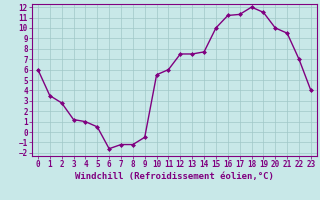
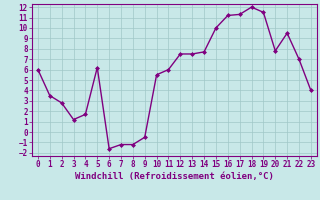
4: 1.0 -> 1.7
5: 0.5 -> 6.2
20: 10.0 -> 7.8
